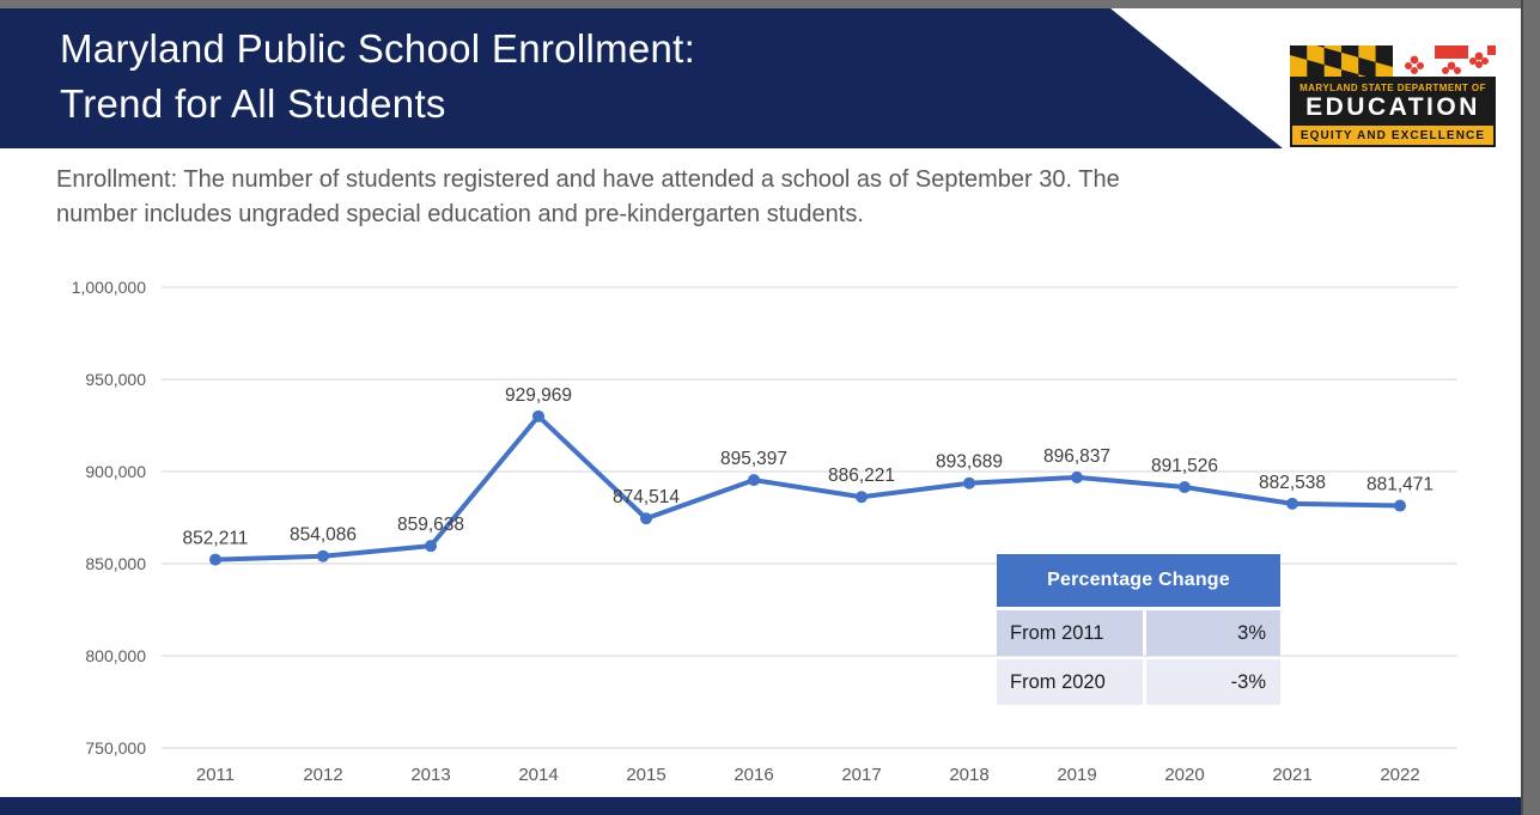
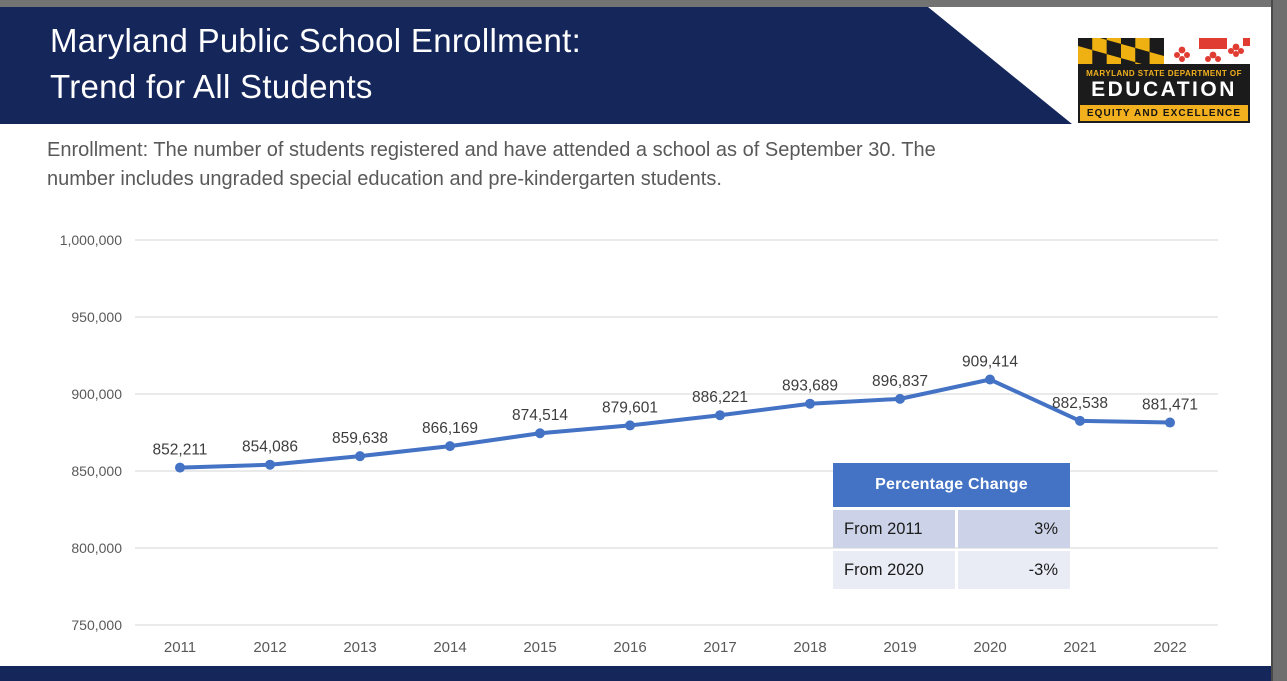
2014: 929,969 -> 866,169
2016: 895,397 -> 879,601
2020: 891,526 -> 909,414
